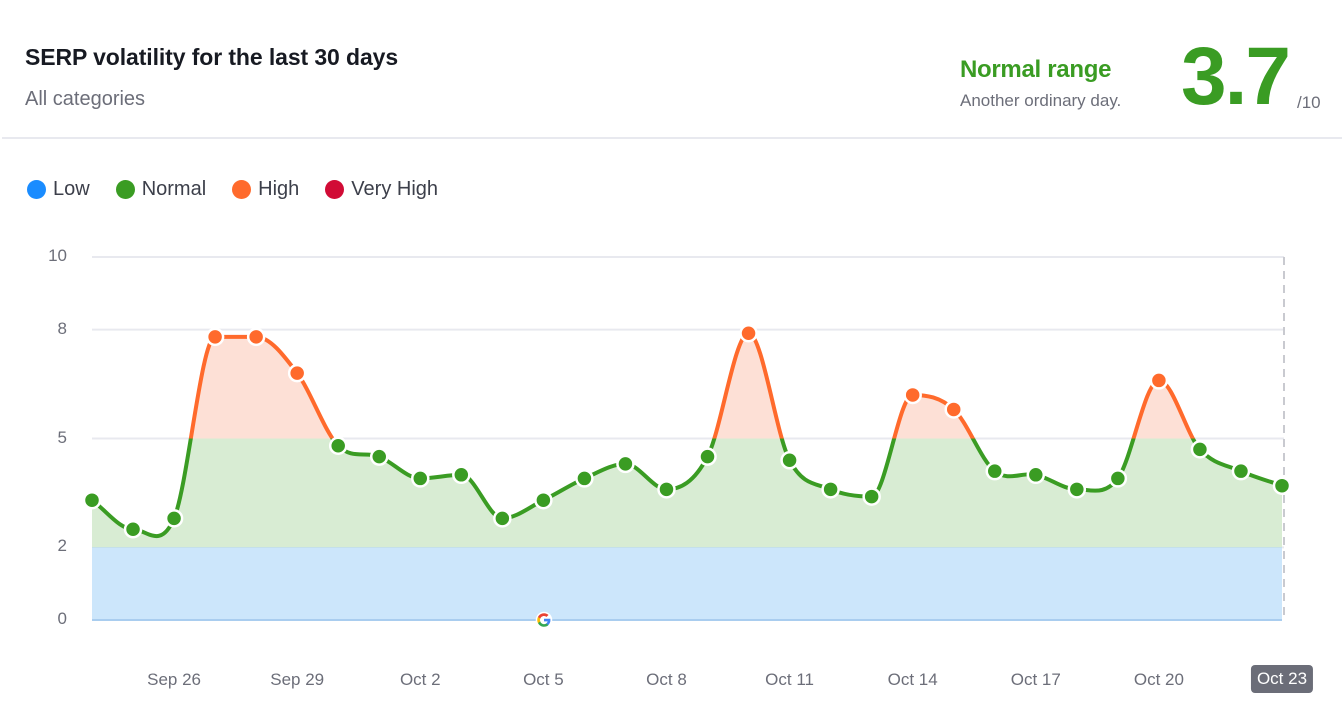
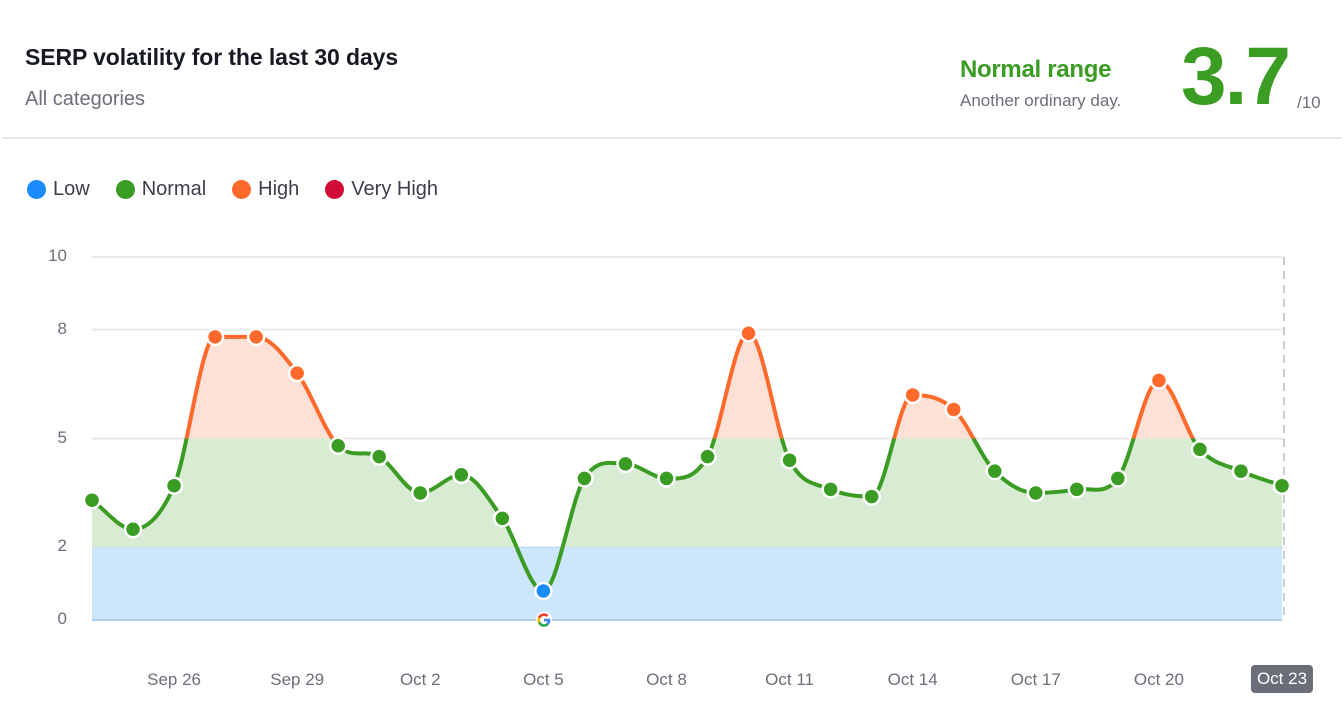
Sep 26: 2.8 -> 3.7
Oct 2: 3.9 -> 3.5
Oct 5: 3.3 -> 0.8
Oct 8: 3.6 -> 3.9
Oct 17: 4.0 -> 3.5
